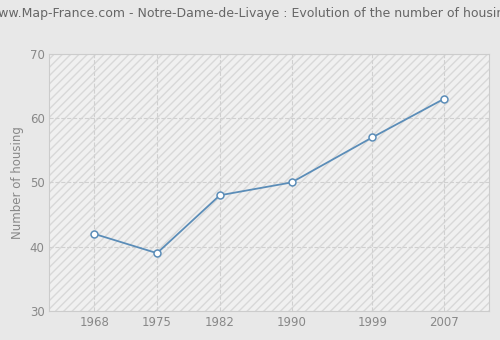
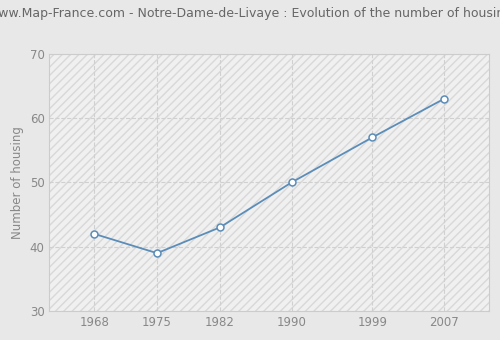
1982: 48 -> 43
